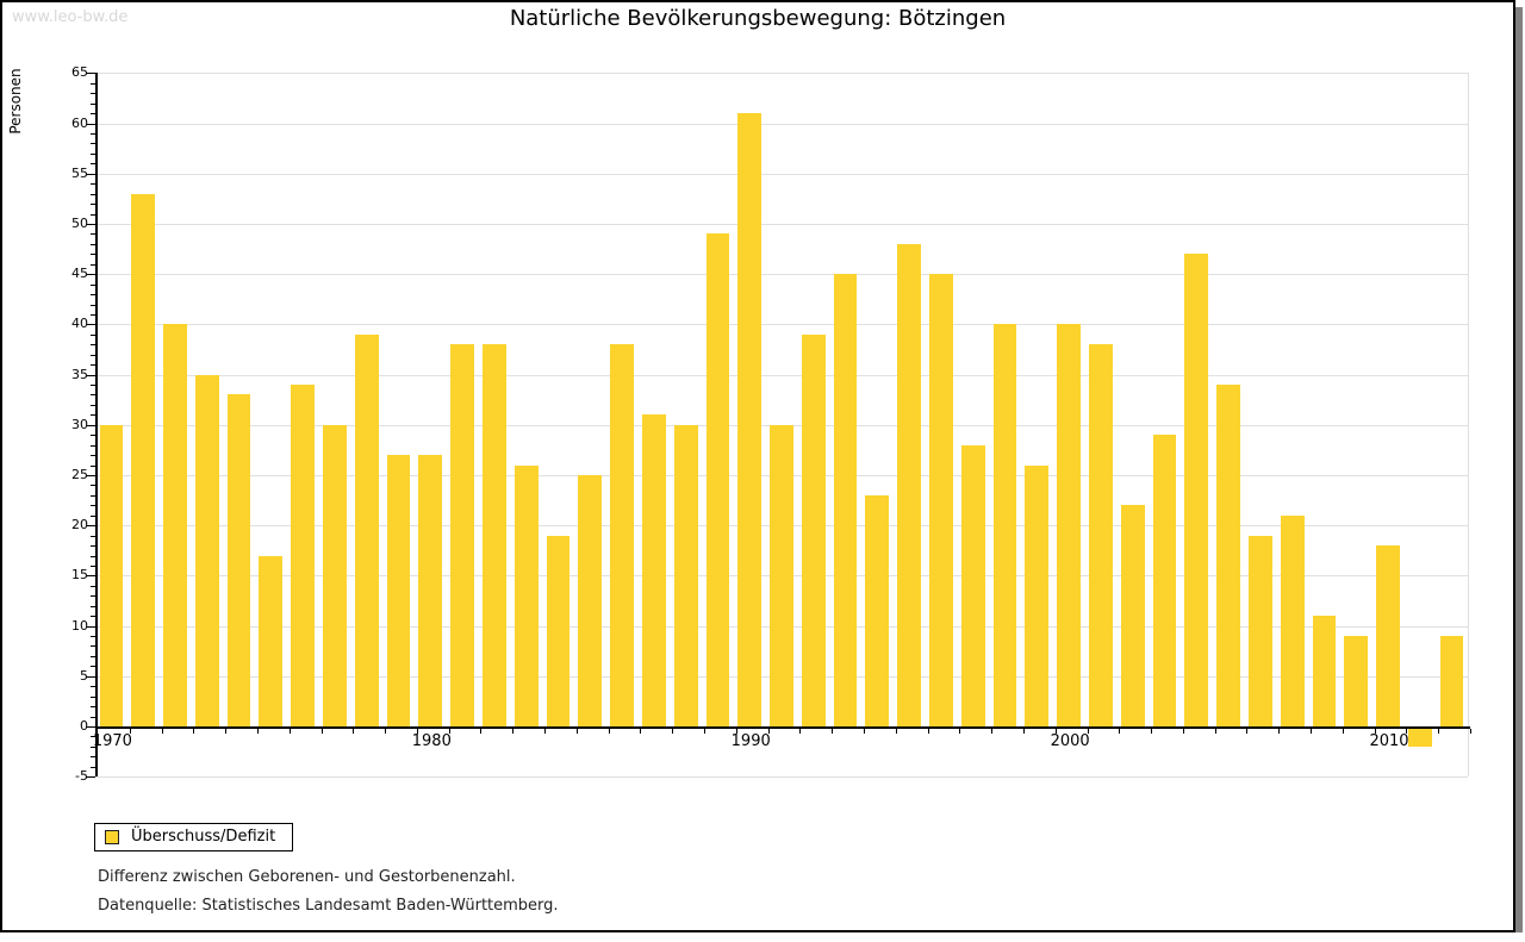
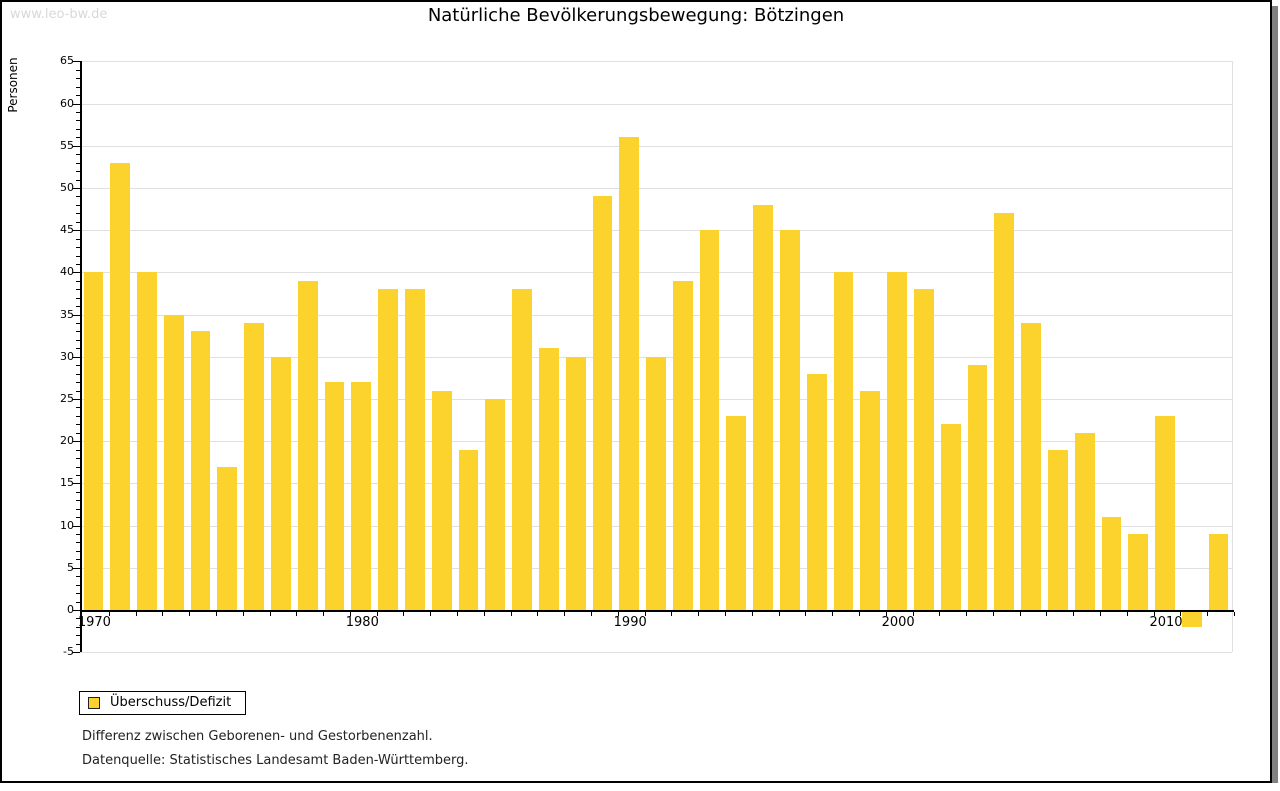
1970: 30 -> 40
1990: 61 -> 56
2010: 18 -> 23
